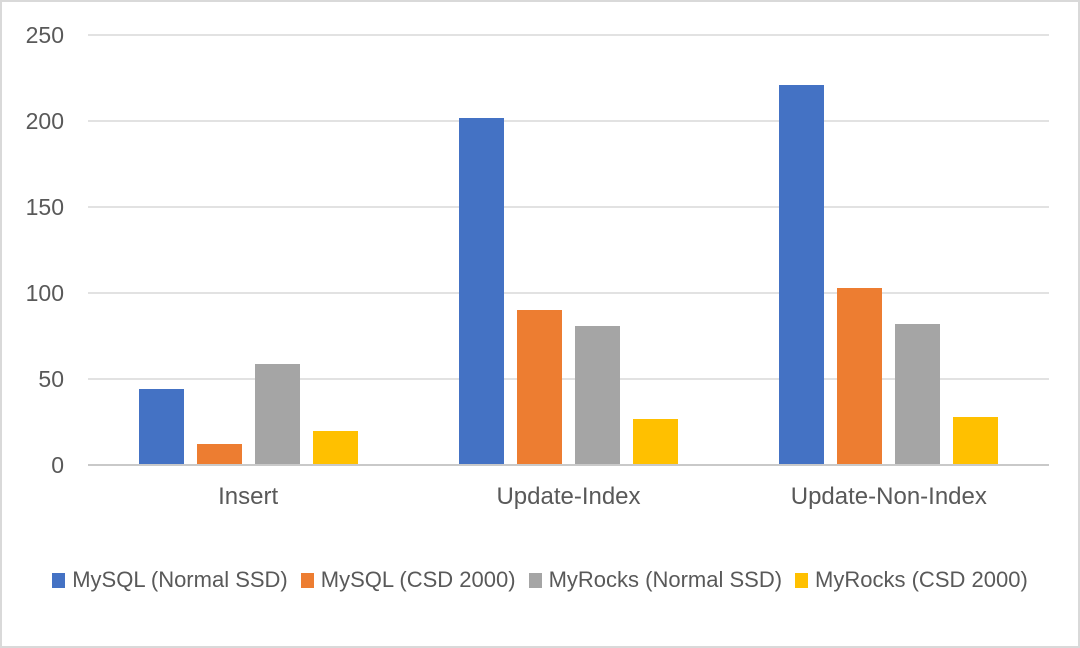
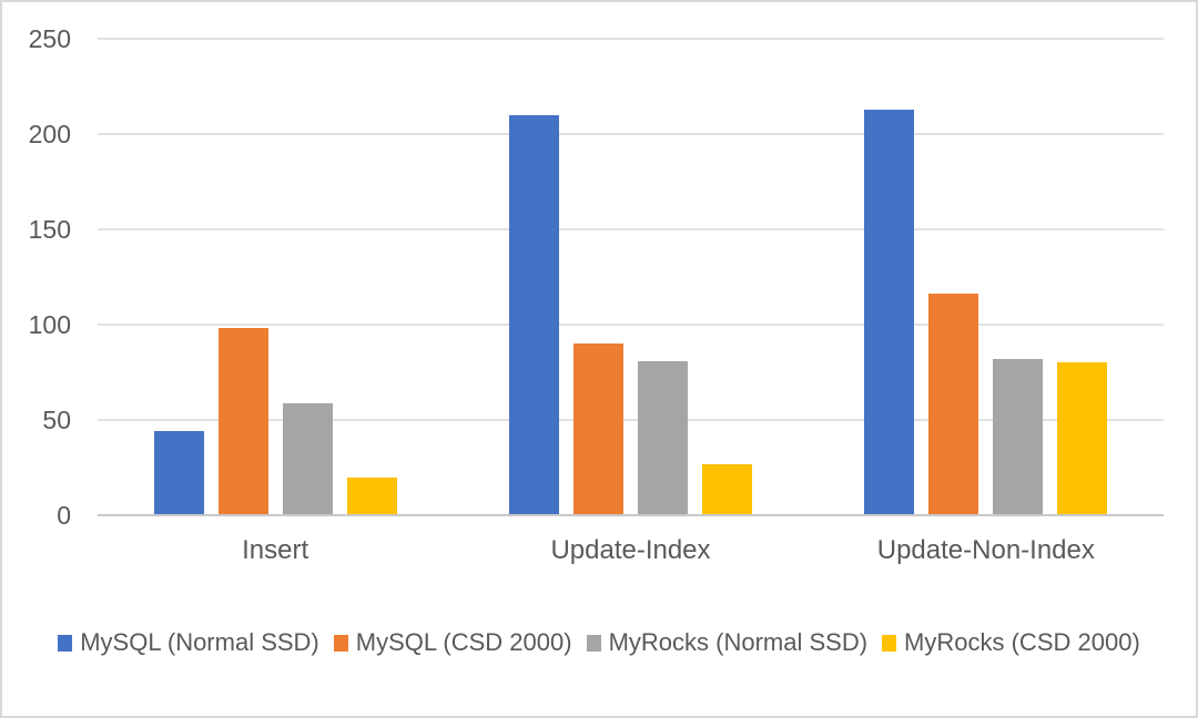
MySQL (CSD 2000)/Insert: 12 -> 98
MySQL (Normal SSD)/Update-Index: 202 -> 210
MySQL (Normal SSD)/Update-Non-Index: 221 -> 213
MySQL (CSD 2000)/Update-Non-Index: 103 -> 116
MyRocks (CSD 2000)/Update-Non-Index: 28 -> 80
